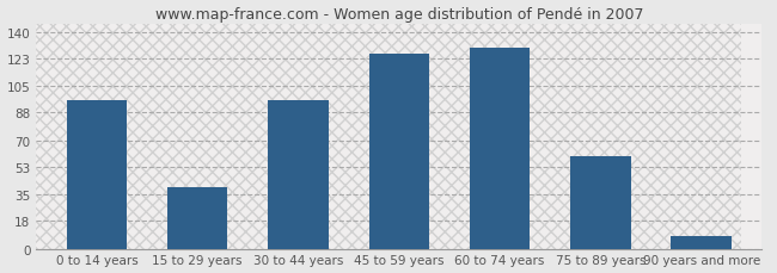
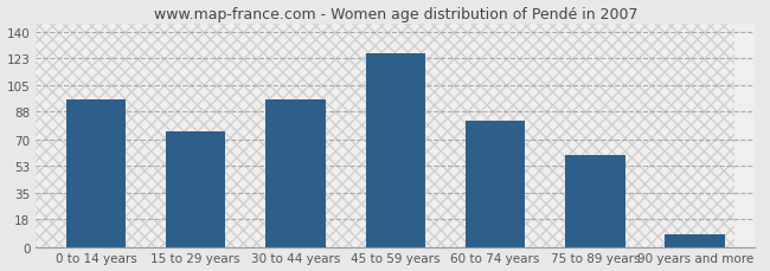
15 to 29 years: 40 -> 75
60 to 74 years: 130 -> 82
